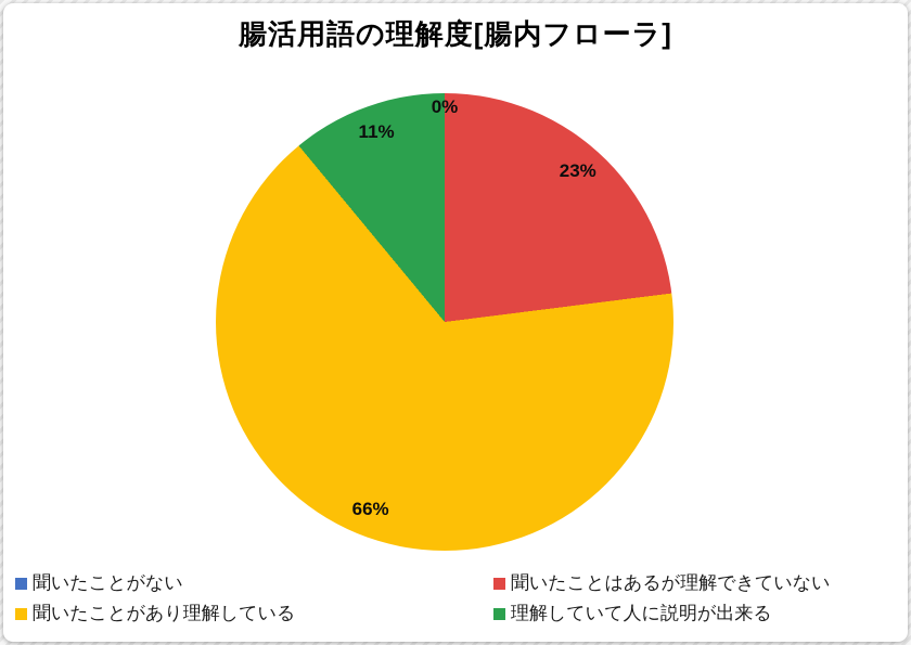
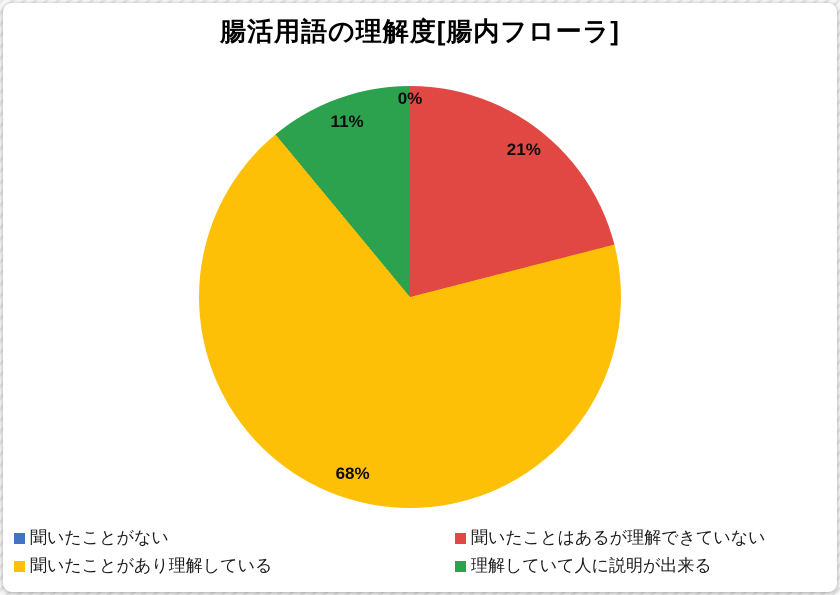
聞いたことはあるが理解できていない: 23% -> 21%
聞いたことがあり理解している: 66% -> 68%
